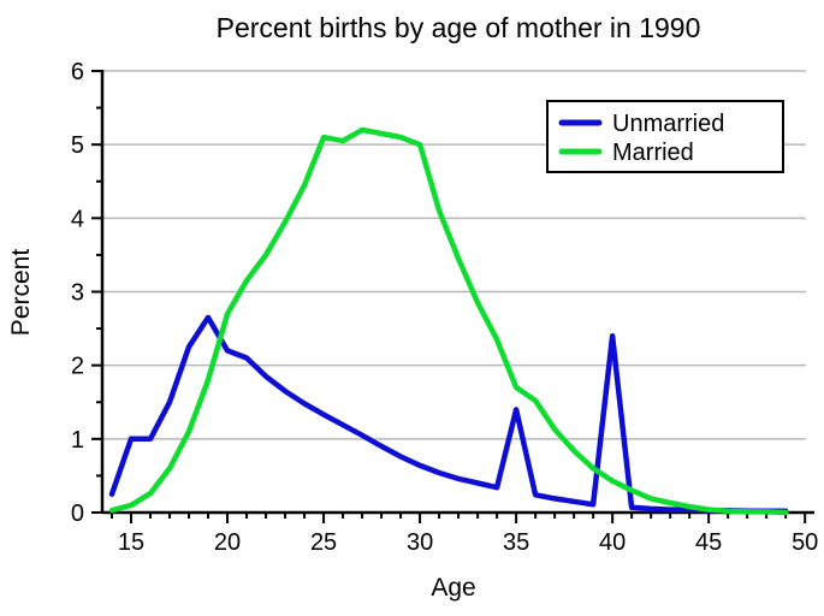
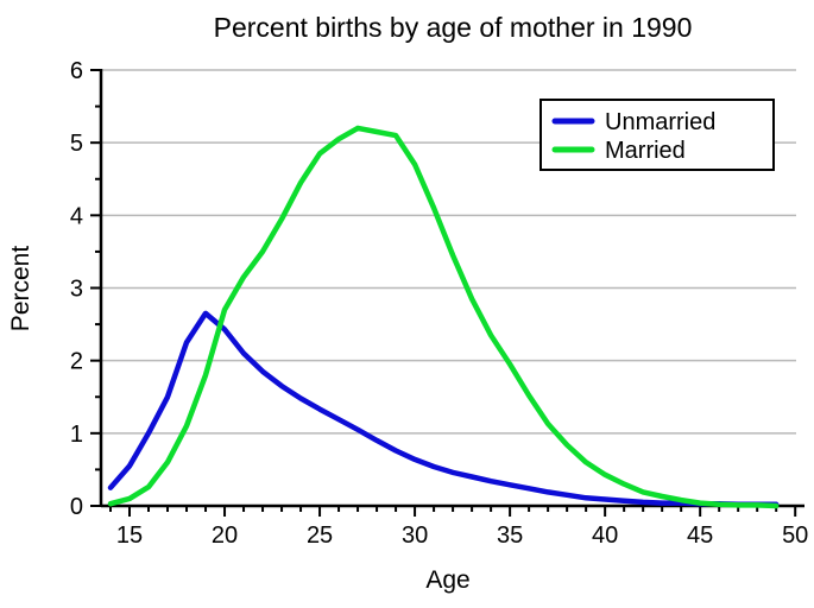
Unmarried/15: 1.0 -> 0.6
Unmarried/20: 2.2 -> 2.4
Married/25: 5.1 -> 4.8
Married/30: 5.0 -> 4.7
Unmarried/35: 1.4 -> 0.3
Married/35: 1.7 -> 1.9
Unmarried/40: 2.4 -> 0.1
